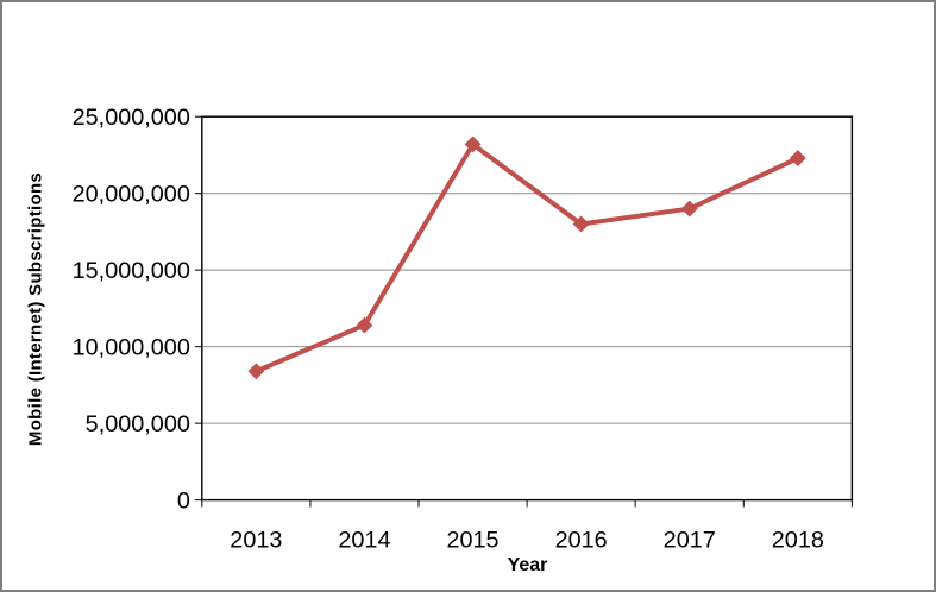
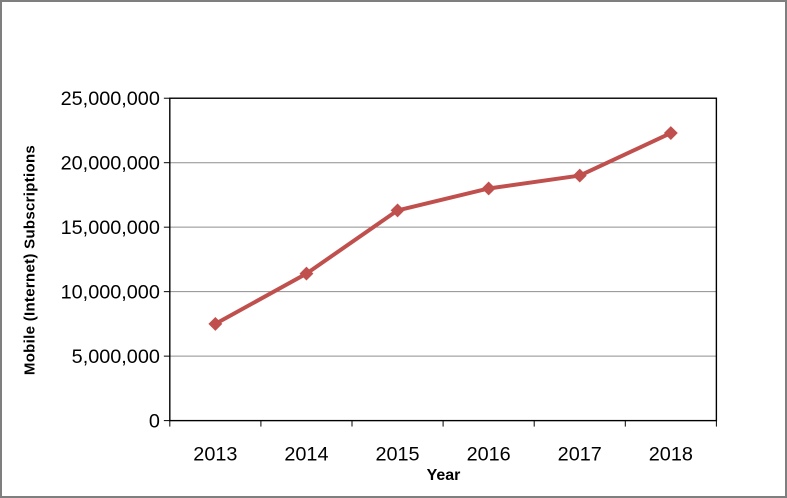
2013: 8400000 -> 7500000
2015: 23200000 -> 16300000
